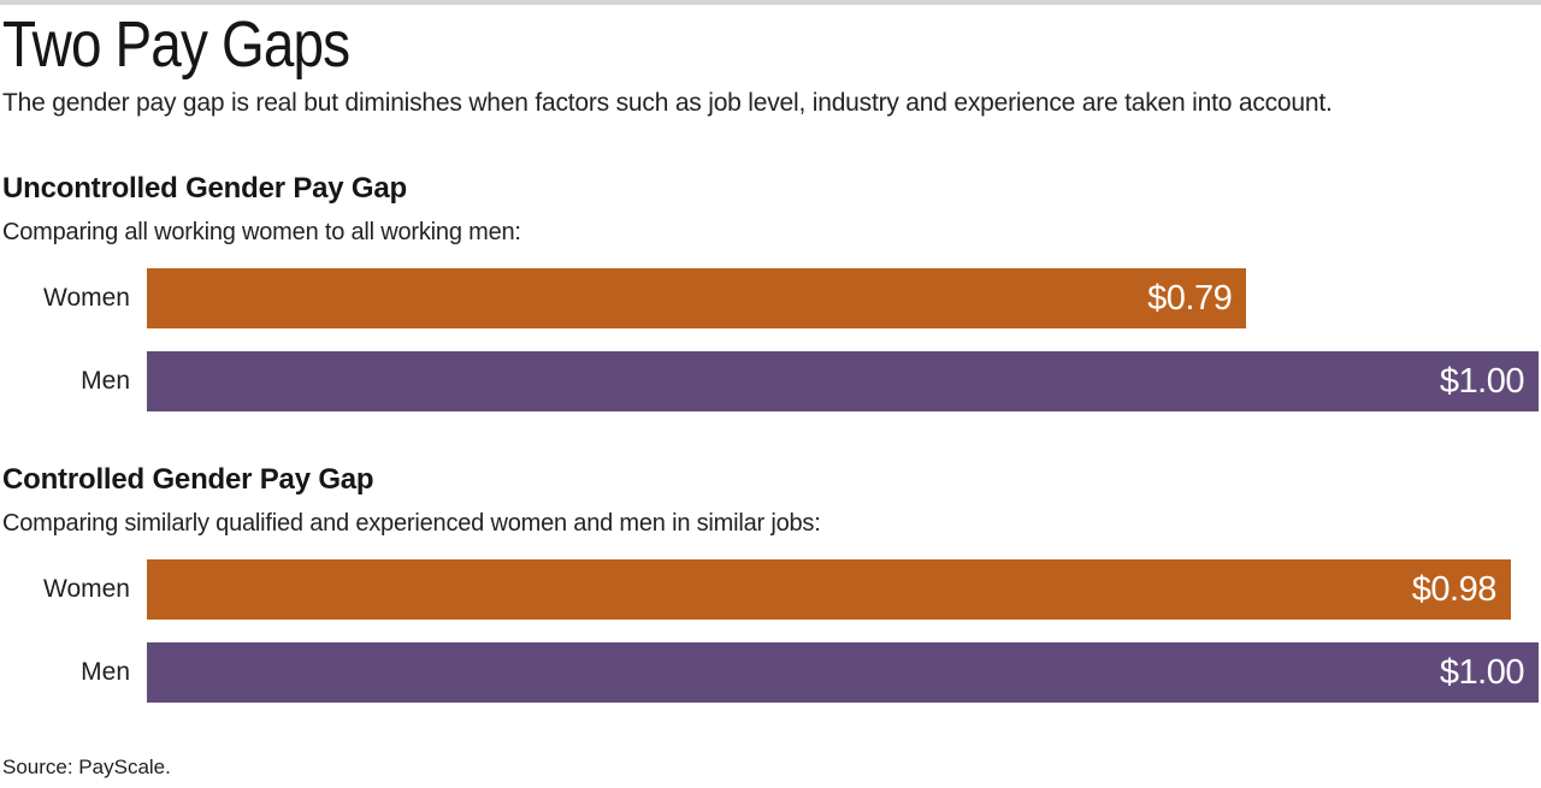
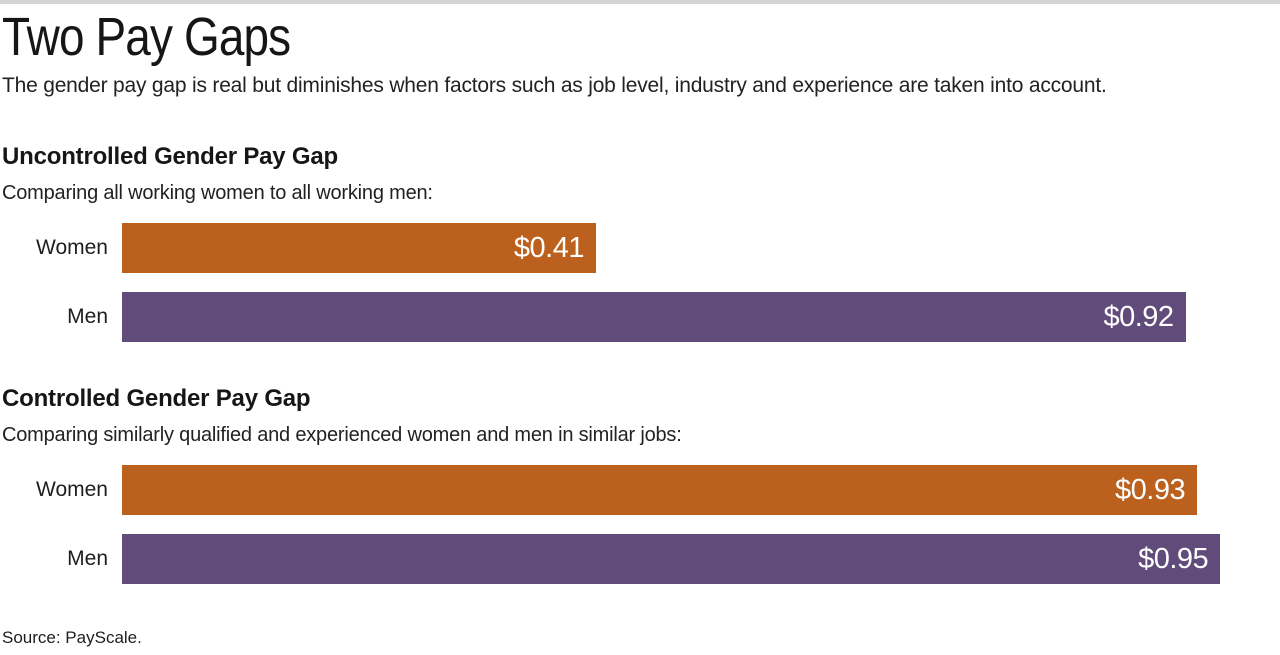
Uncontrolled Gender Pay Gap/Women: $0.79 -> $0.41
Uncontrolled Gender Pay Gap/Men: $1.00 -> $0.92
Controlled Gender Pay Gap/Women: $0.98 -> $0.93
Controlled Gender Pay Gap/Men: $1.00 -> $0.95
